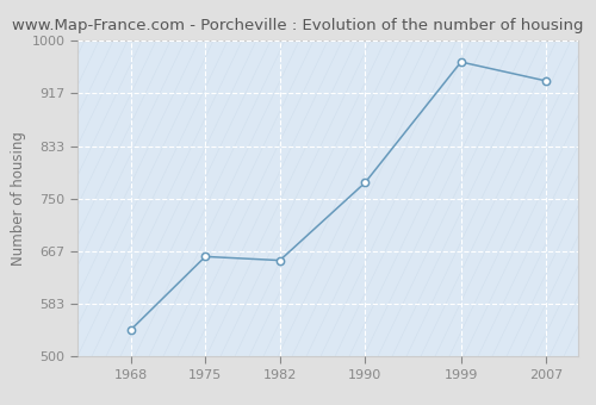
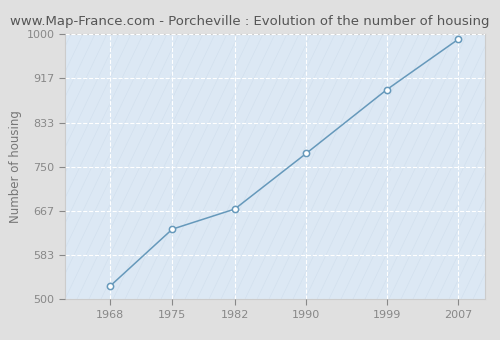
1968: 542 -> 524
1975: 658 -> 632
1982: 652 -> 670
1999: 966 -> 895
2007: 936 -> 990
